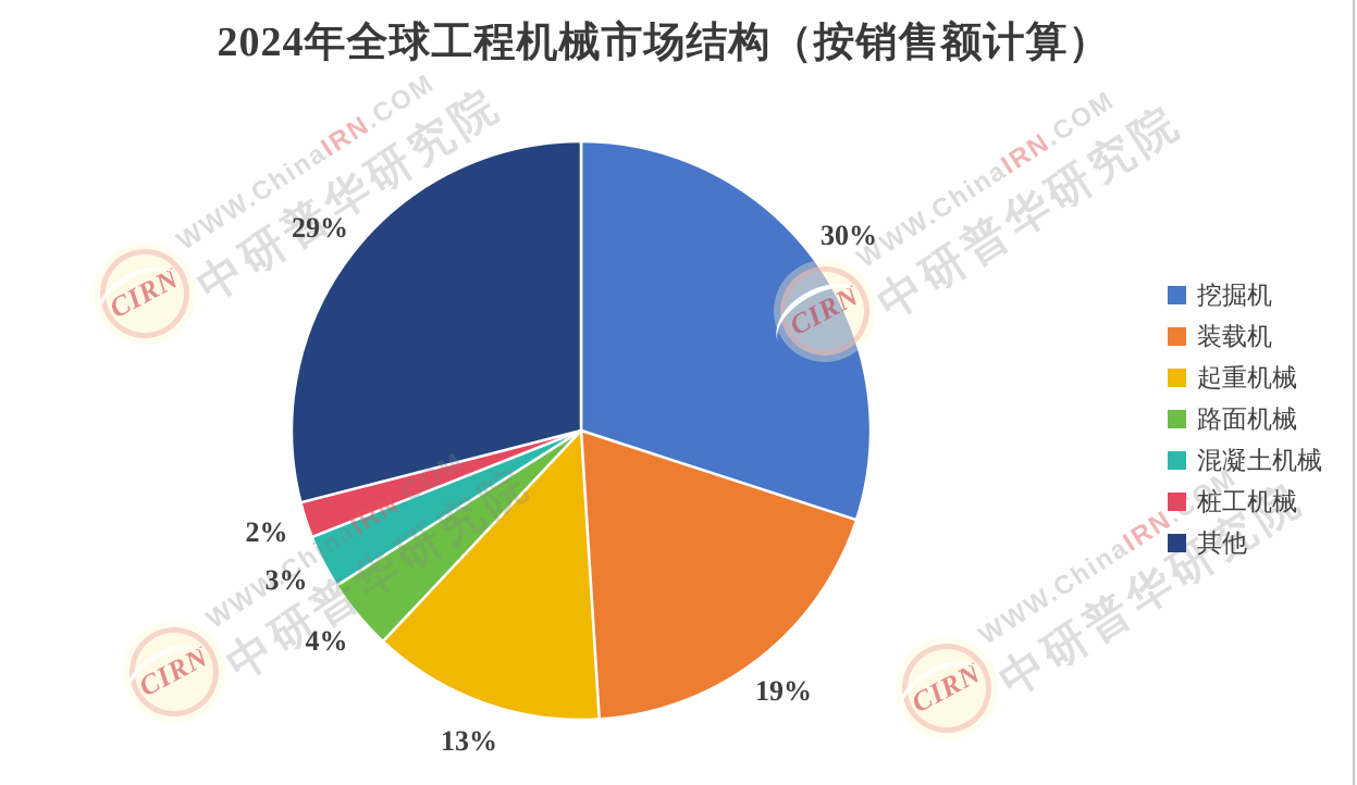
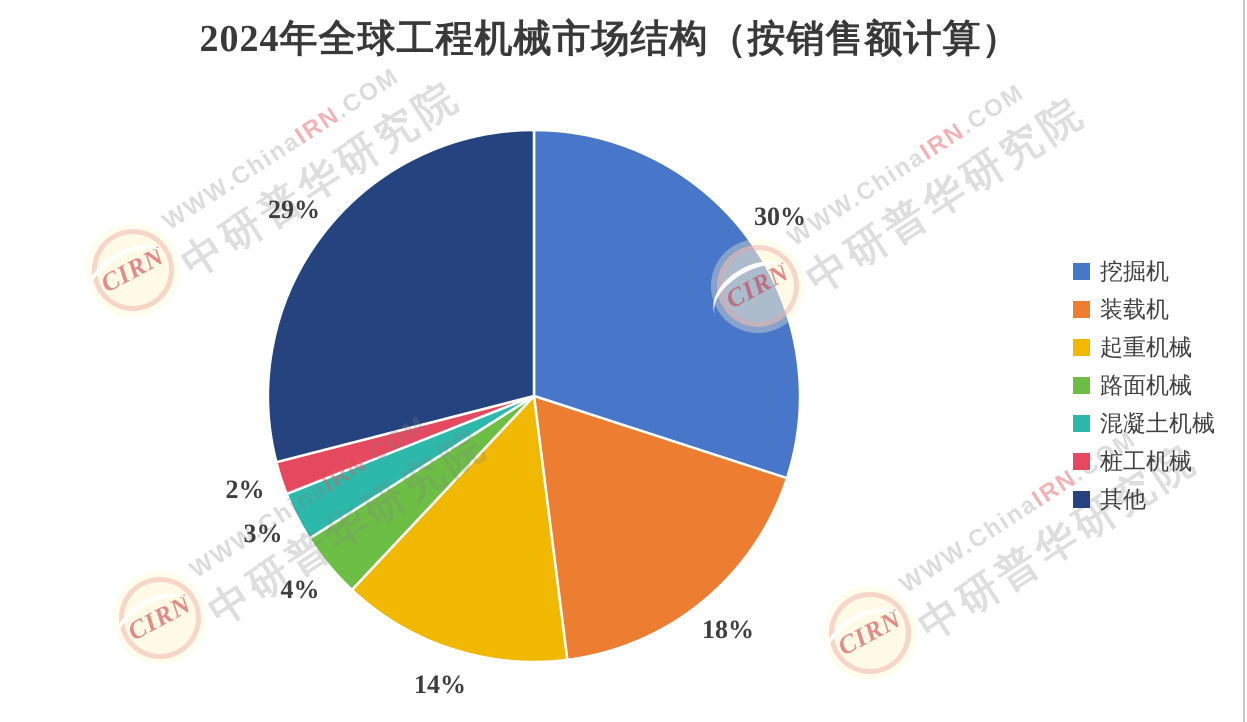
装载机: 19% -> 18%
起重机械: 13% -> 14%
